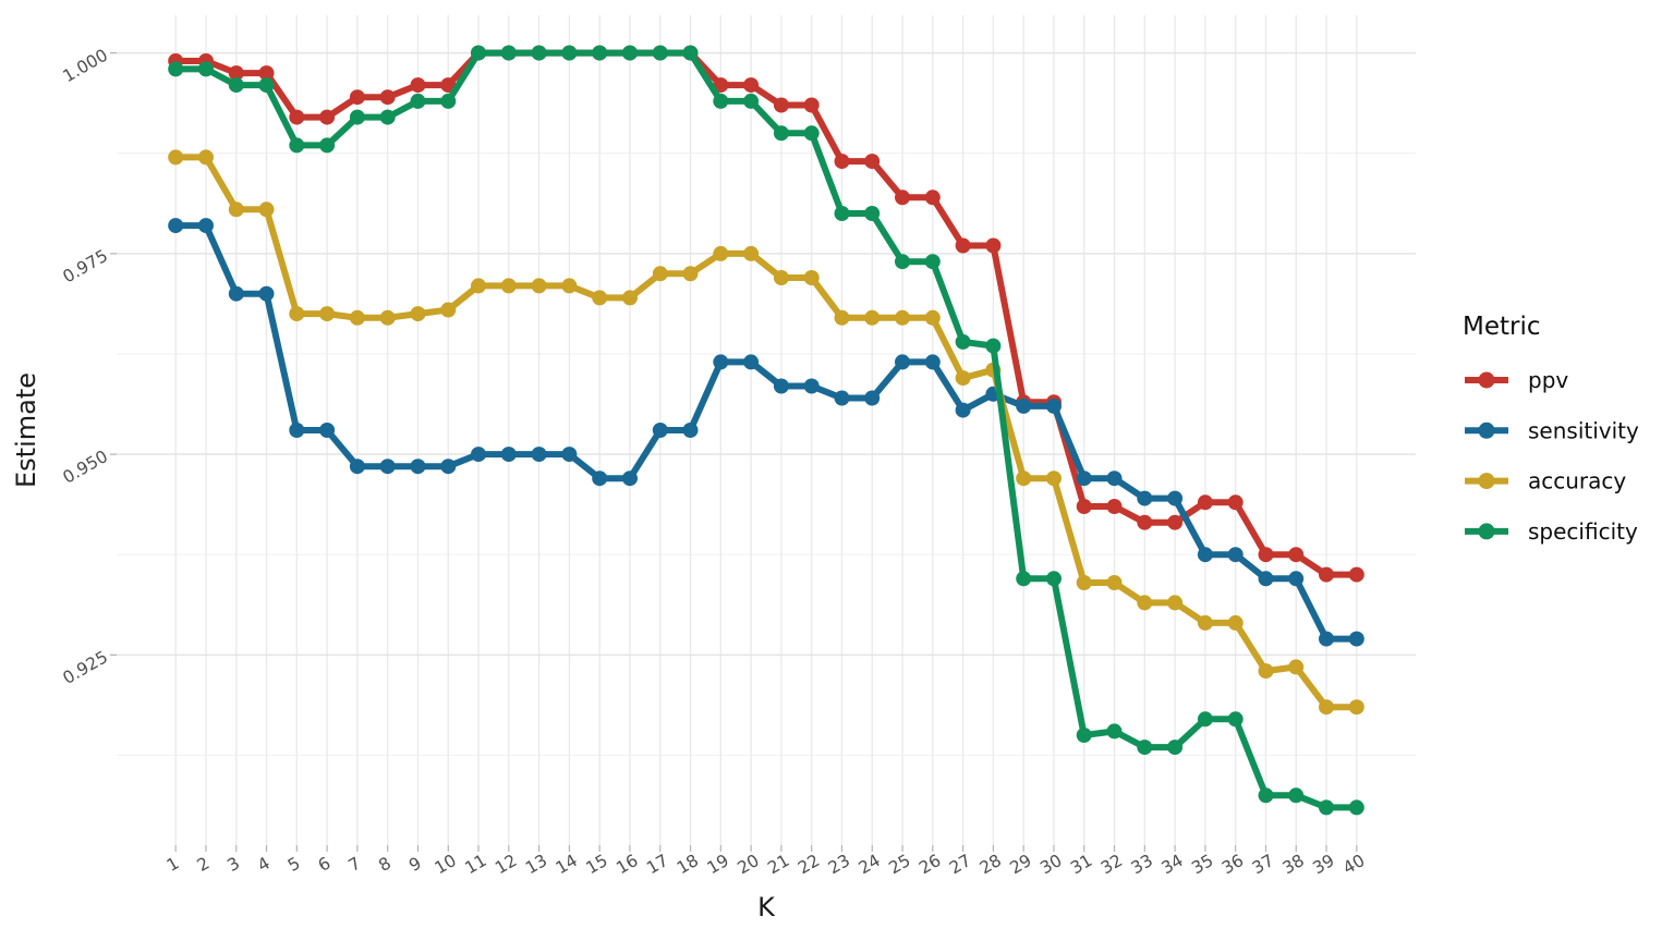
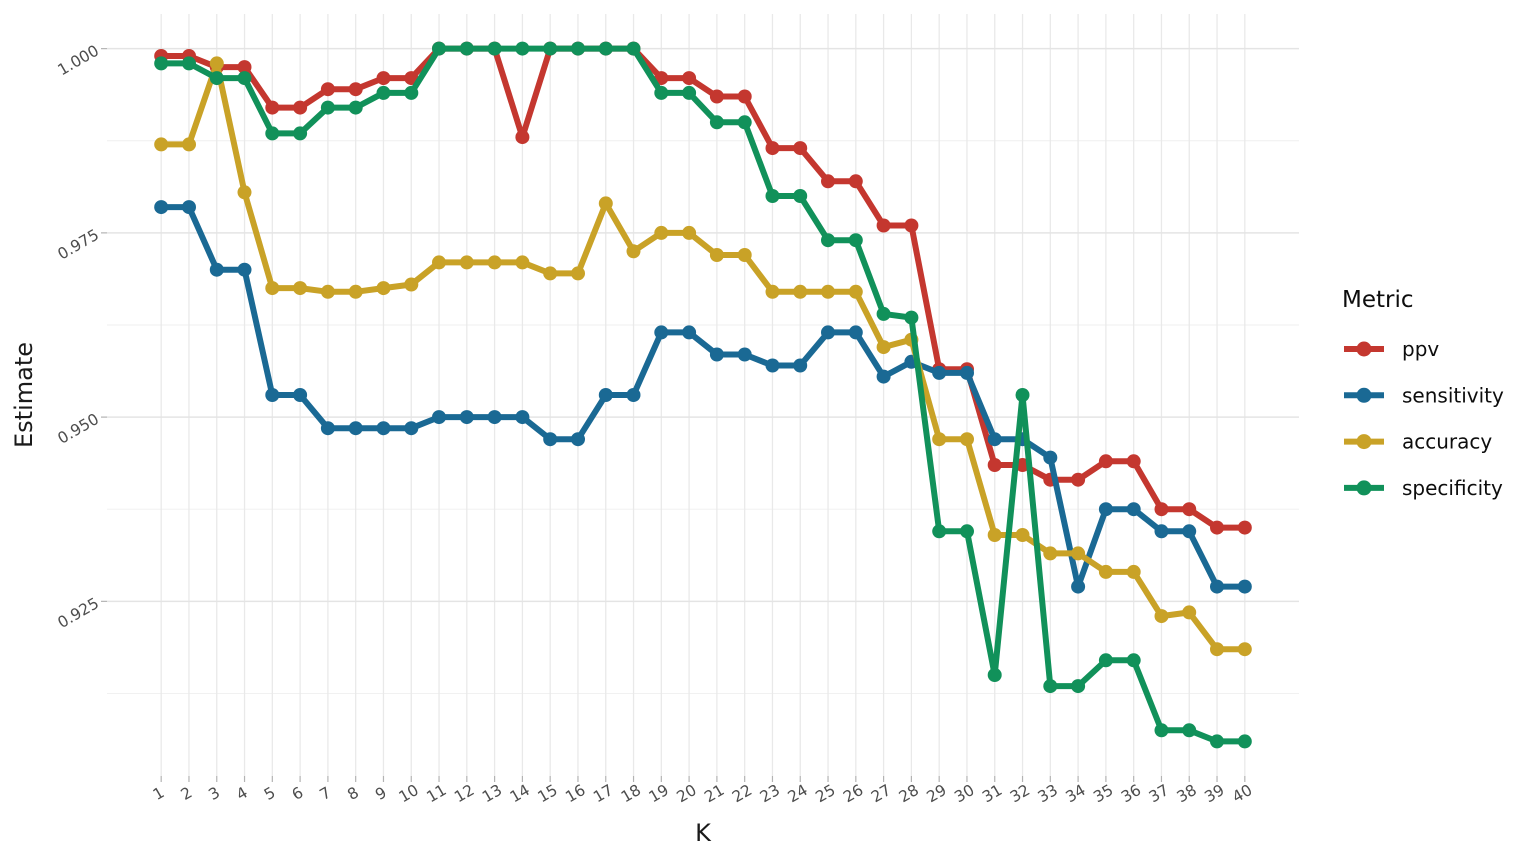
accuracy/3: 0.981 -> 0.998
ppv/14: 1.000 -> 0.988
accuracy/17: 0.973 -> 0.979
specificity/32: 0.915 -> 0.953
sensitivity/34: 0.945 -> 0.927
